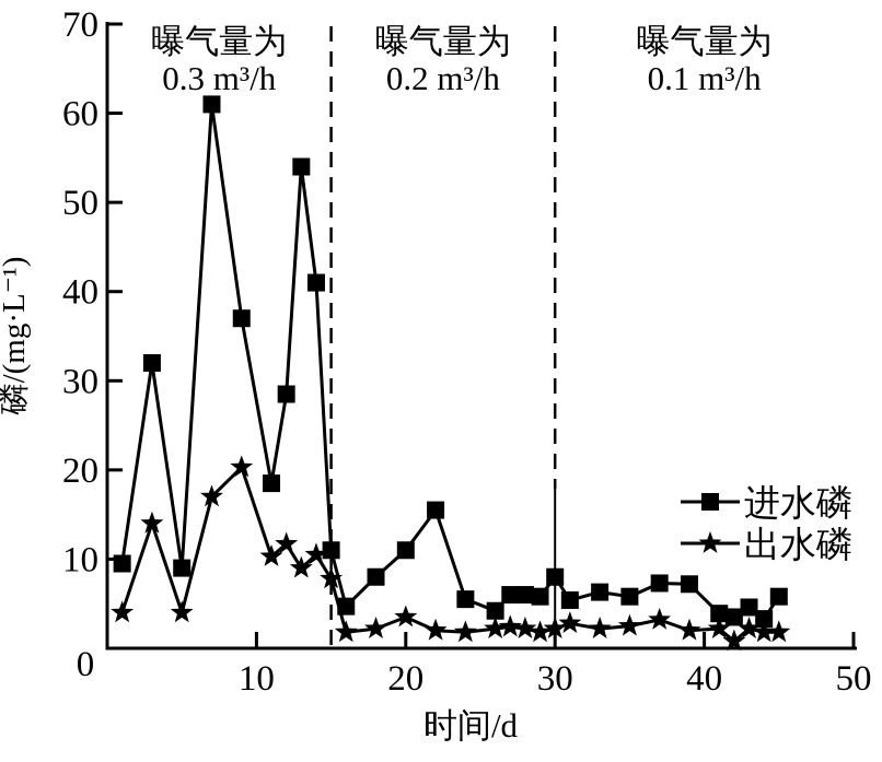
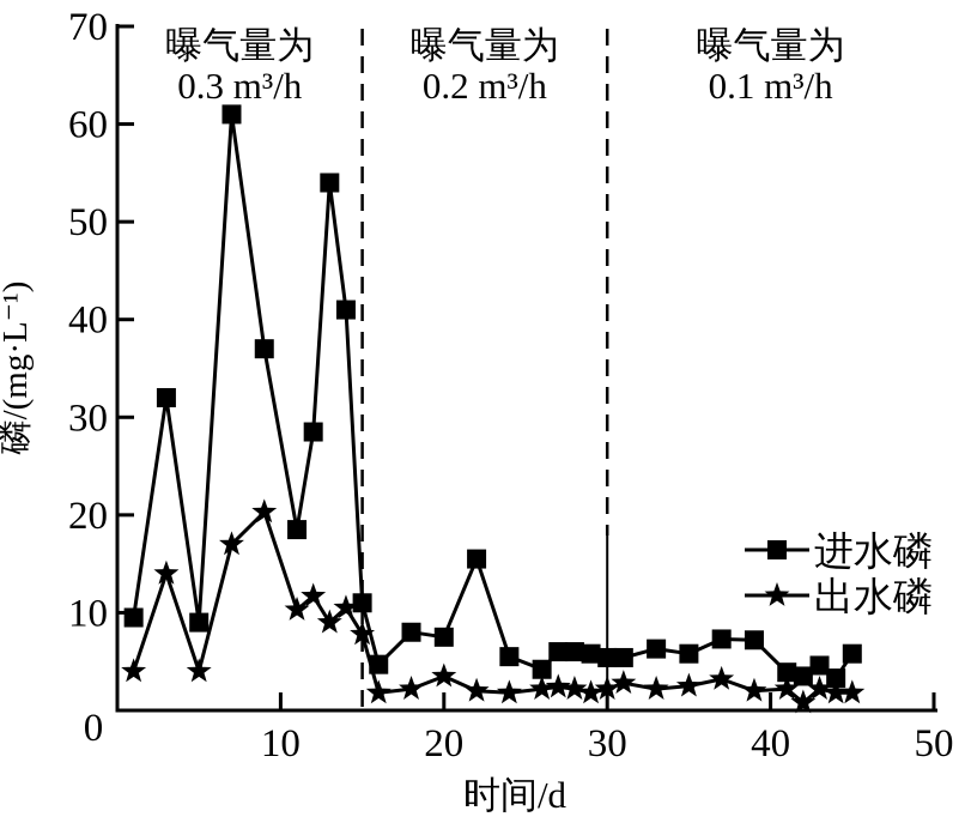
进水磷/20: 11 -> 8
进水磷/30: 8 -> 5
